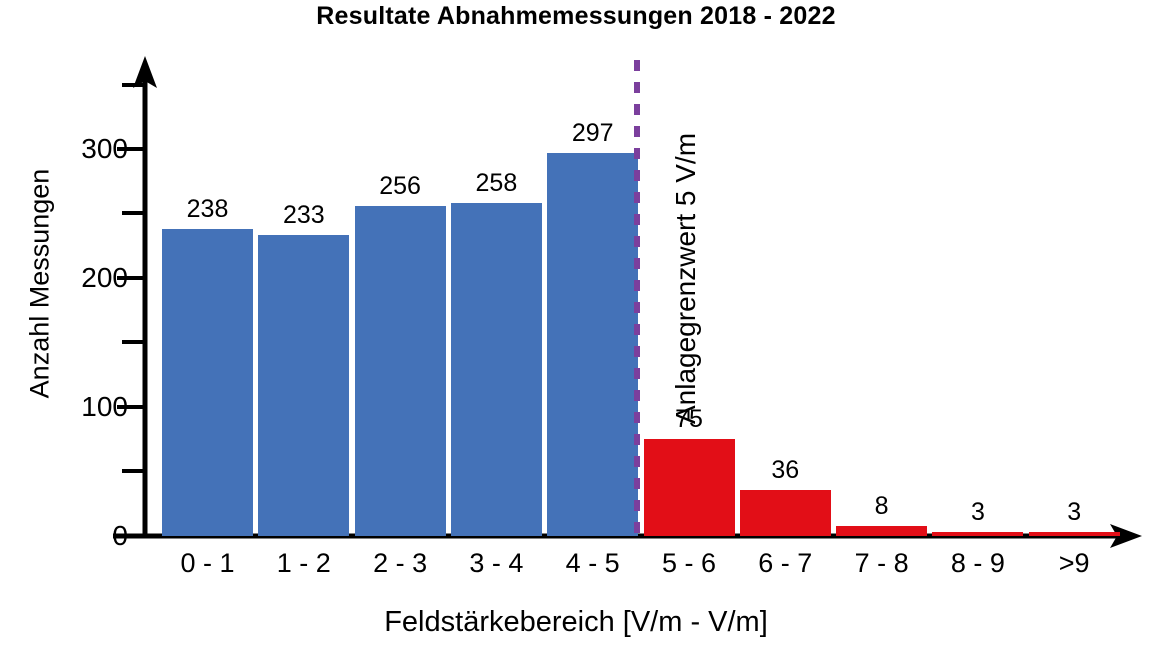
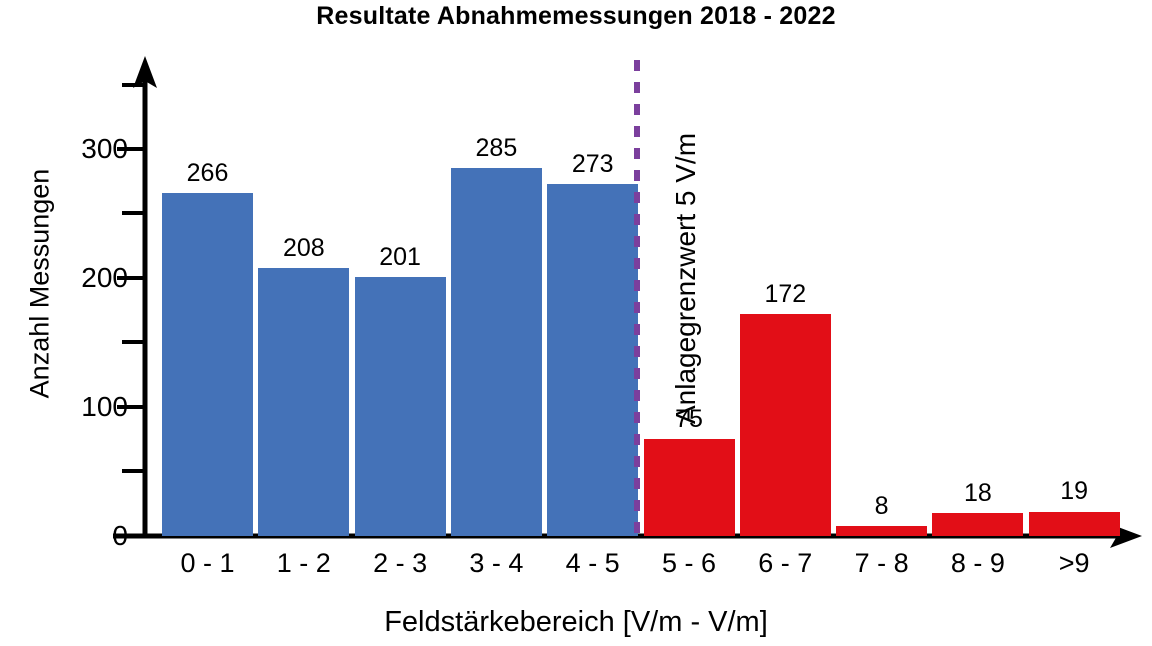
0 - 1: 238 -> 266
1 - 2: 233 -> 208
2 - 3: 256 -> 201
3 - 4: 258 -> 285
4 - 5: 297 -> 273
6 - 7: 36 -> 172
8 - 9: 3 -> 18
>9: 3 -> 19
